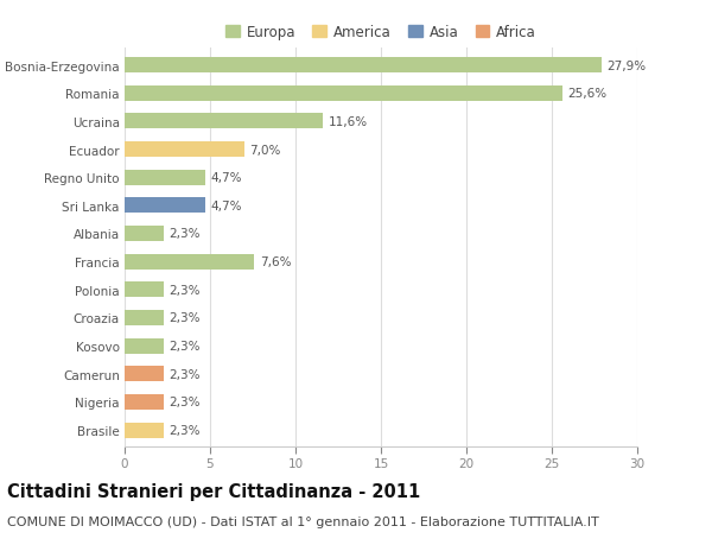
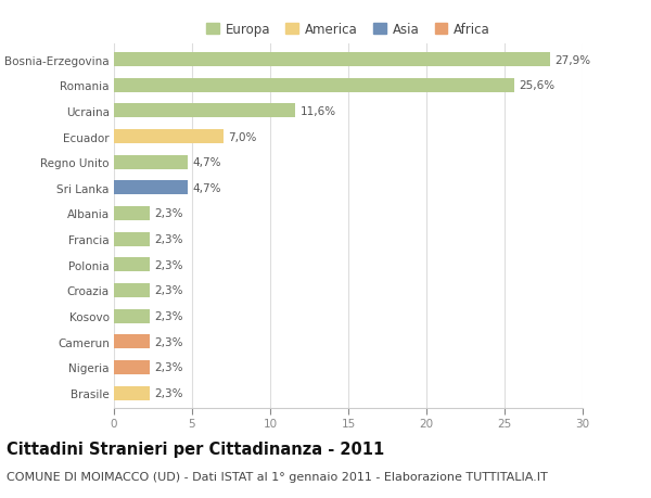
Francia: 7,6% -> 2,3%
